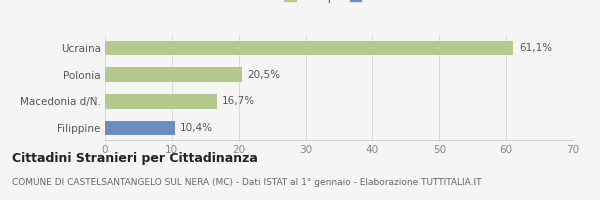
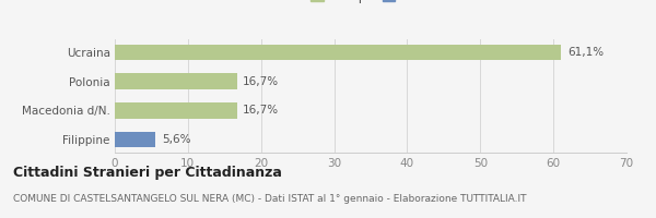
Polonia: 20,5% -> 16,7%
Filippine: 10,4% -> 5,6%
